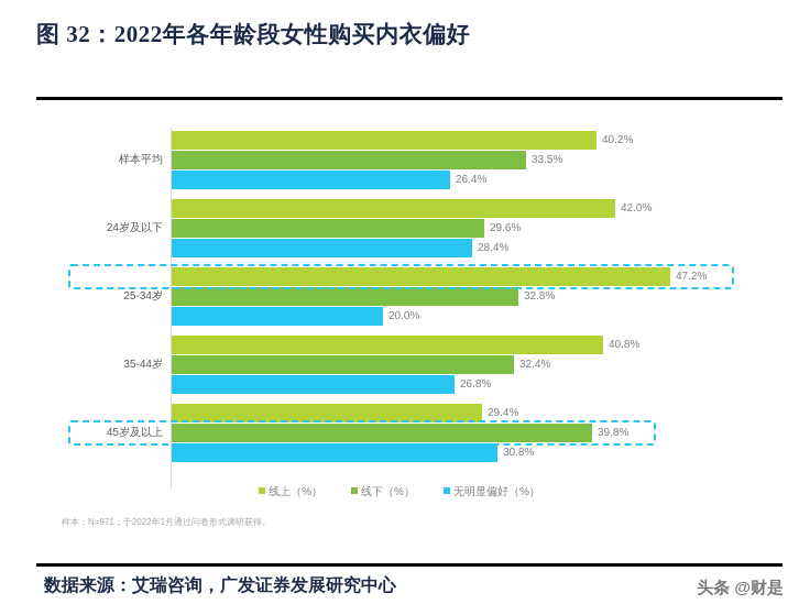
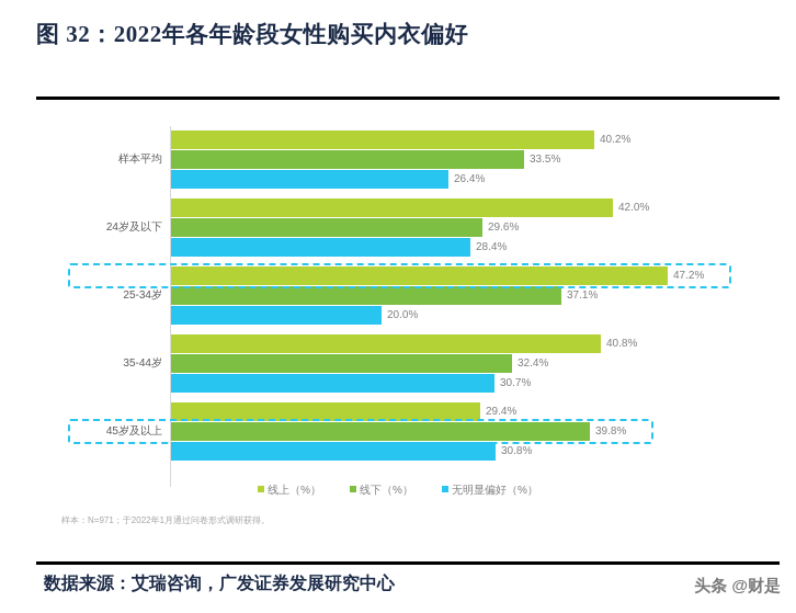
线下（%）/25-34岁: 32.8% -> 37.1%
无明显偏好（%）/35-44岁: 26.8% -> 30.7%
